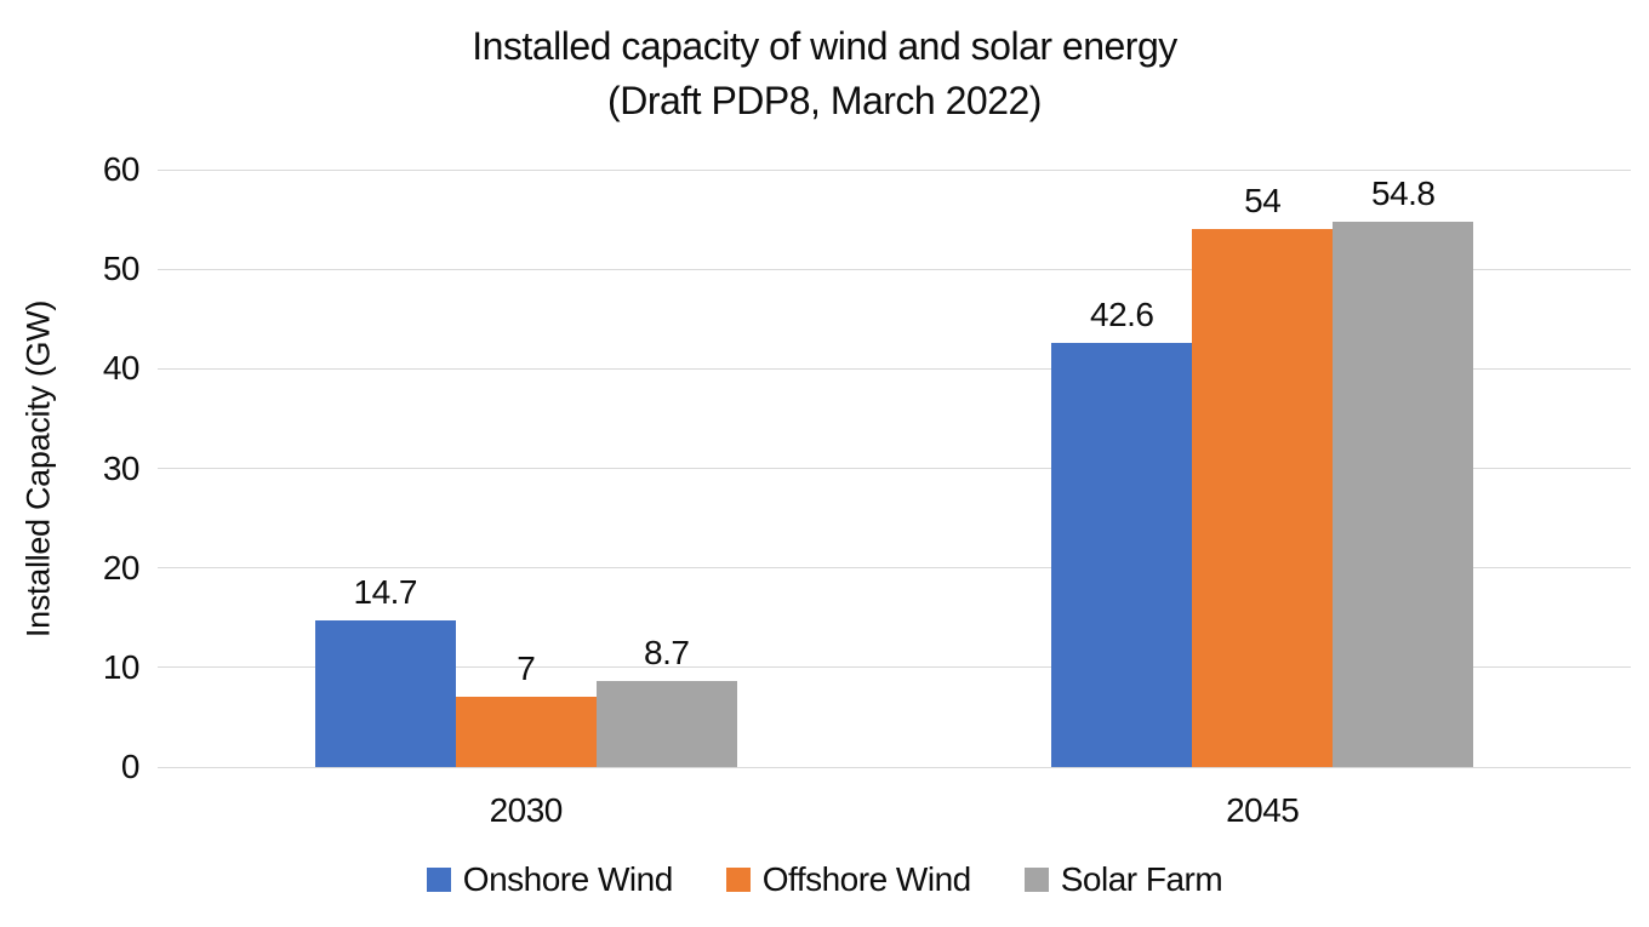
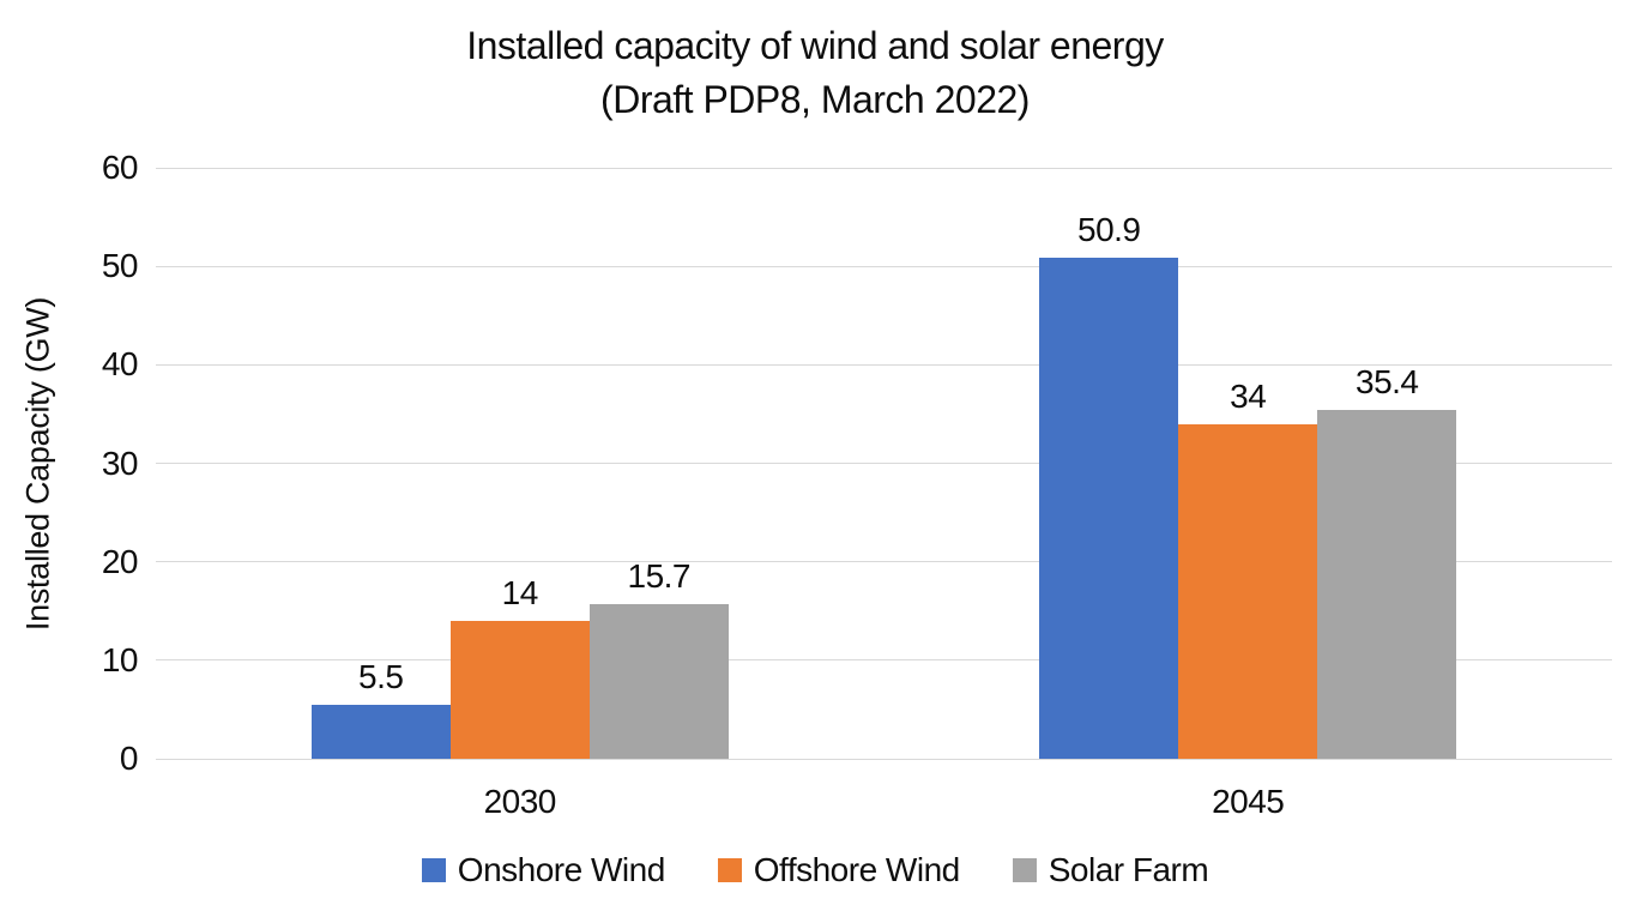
Onshore Wind/2030: 14.7 -> 5.5
Offshore Wind/2030: 7 -> 14
Solar Farm/2030: 8.7 -> 15.7
Onshore Wind/2045: 42.6 -> 50.9
Offshore Wind/2045: 54 -> 34
Solar Farm/2045: 54.8 -> 35.4
